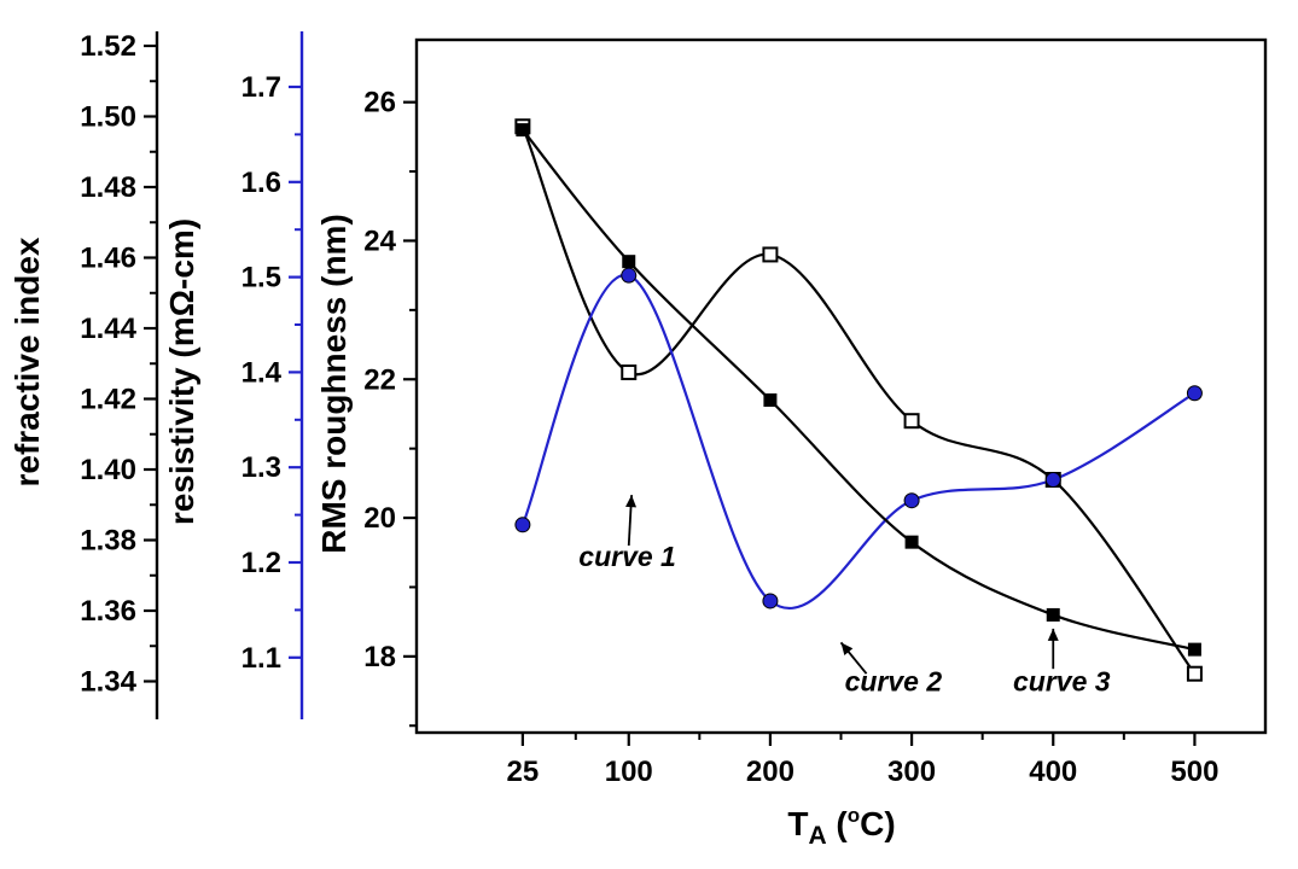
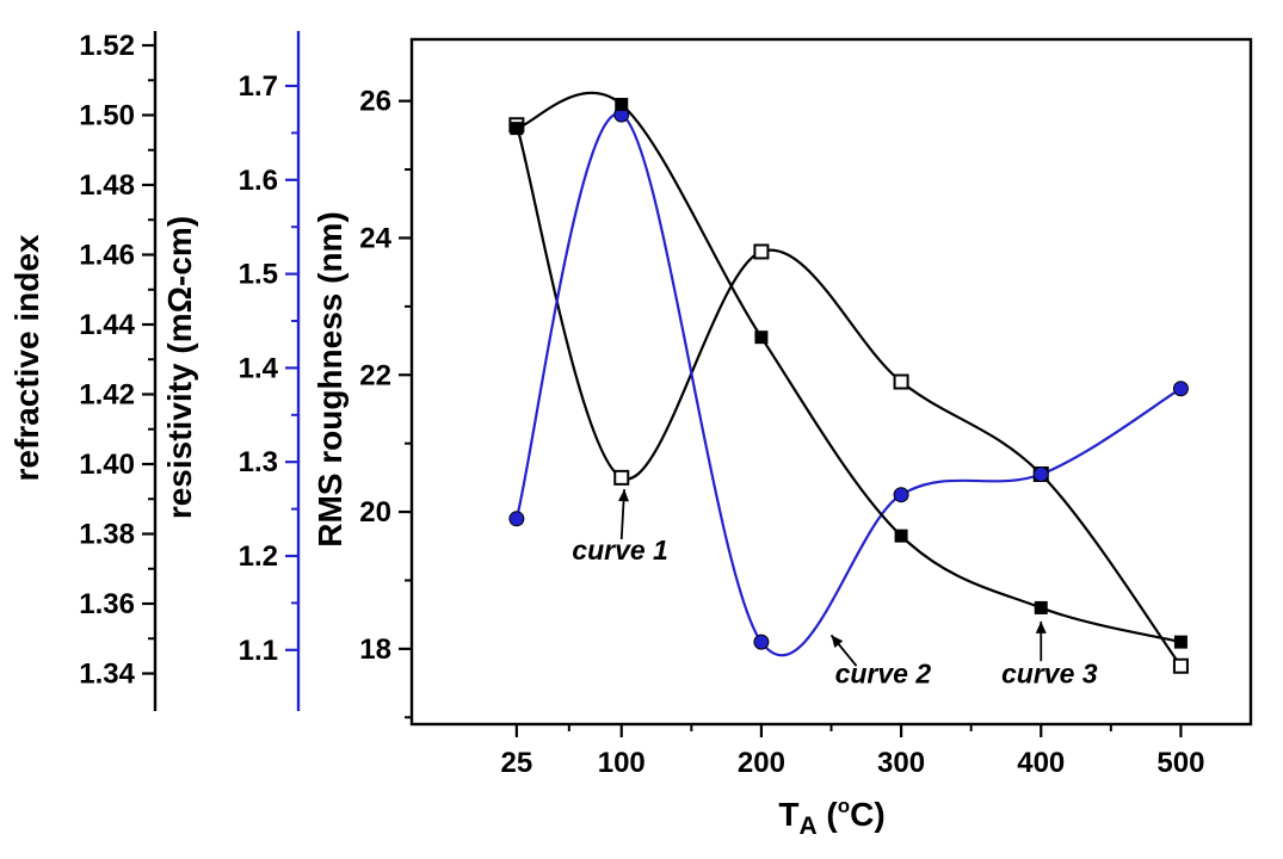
curve 1/100: 22,1 -> 20,5
curve 2/100: 23,5 -> 25,8
curve 3/100: 23,7 -> 25,9
curve 2/200: 18,8 -> 18,1
curve 3/200: 21,7 -> 22,6
curve 1/300: 21,4 -> 21,9
